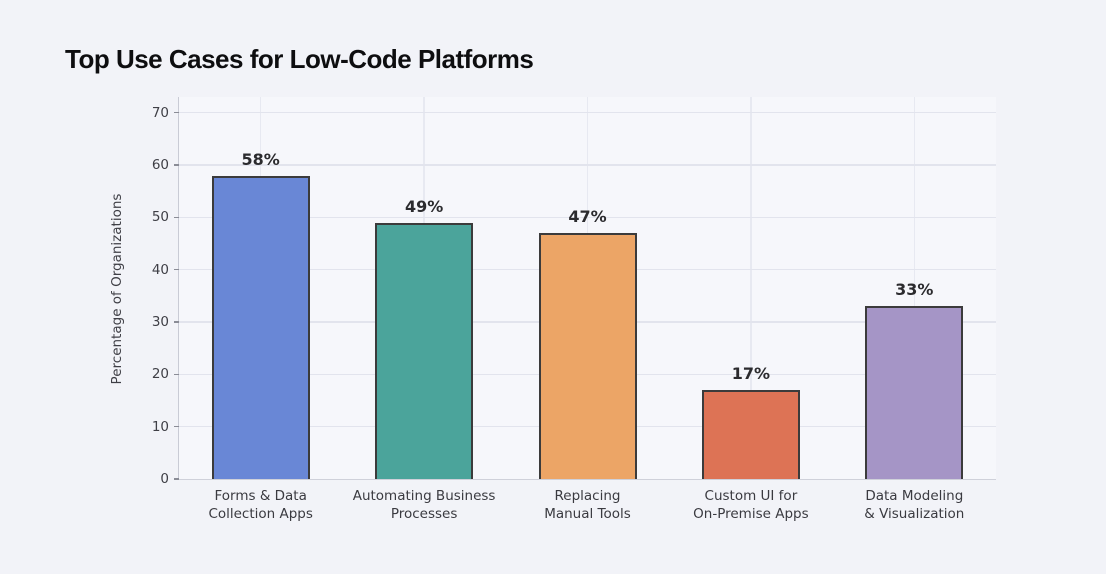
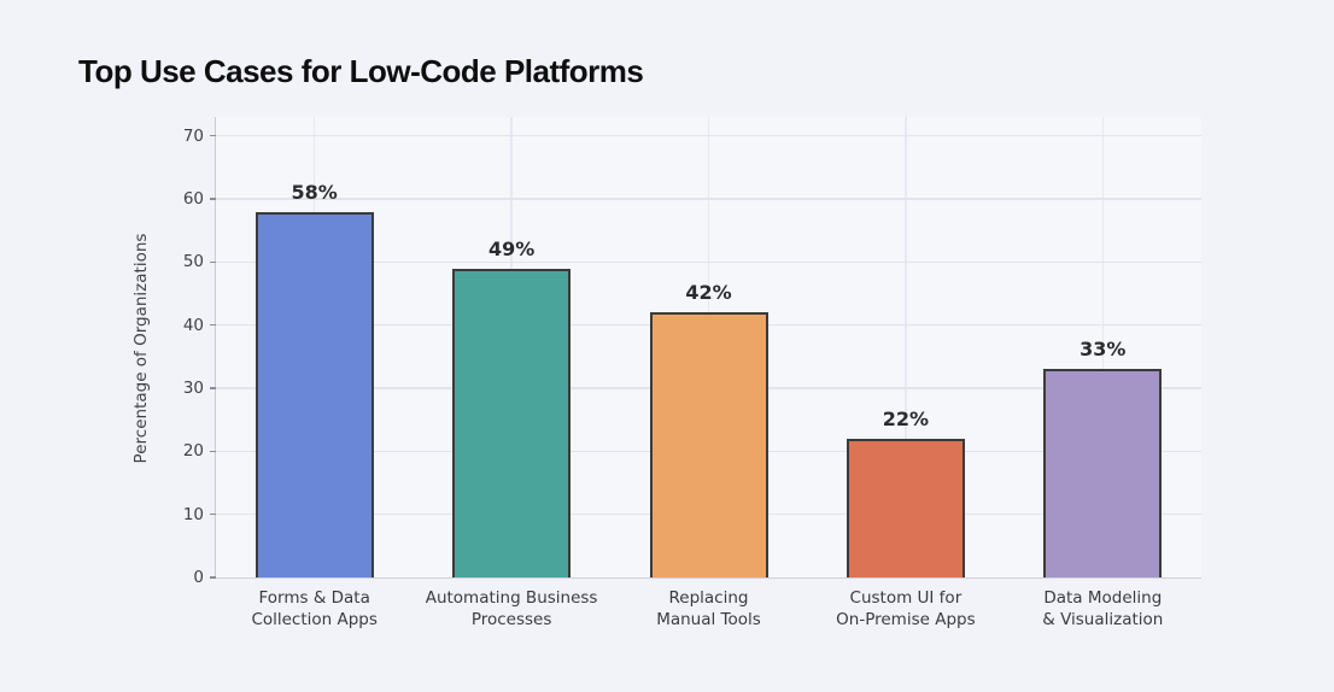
Replacing Manual Tools: 47% -> 42%
Custom UI for On-Premise Apps: 17% -> 22%
